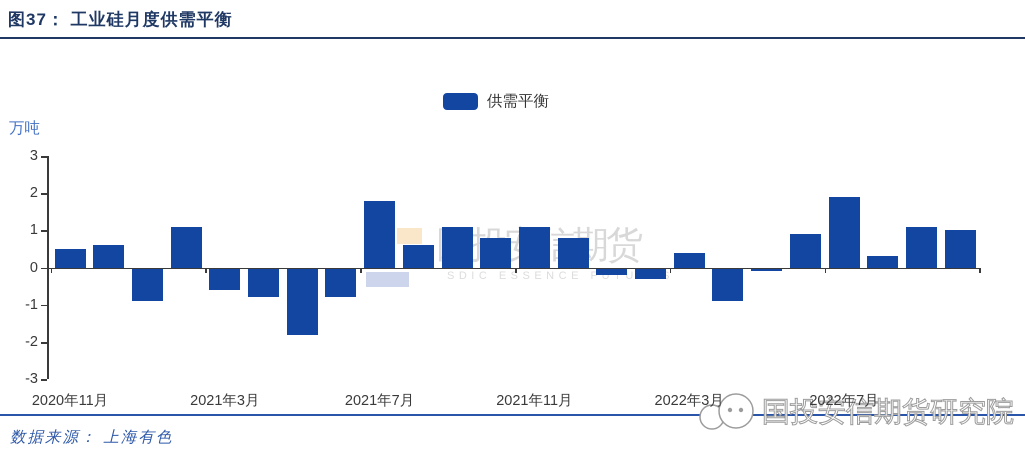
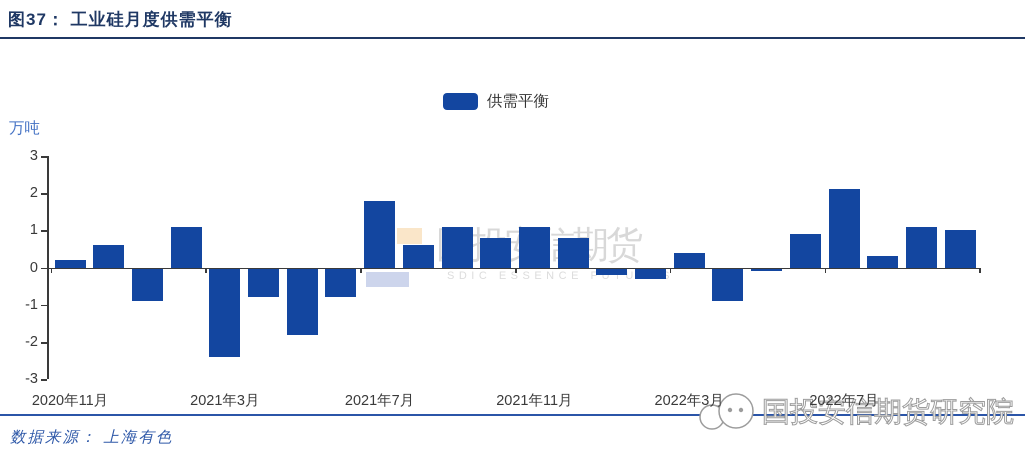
2020年11月: 0.5 -> 0.2
2021年3月: -0.6 -> -2.4
2022年7月: 1.9 -> 2.1
